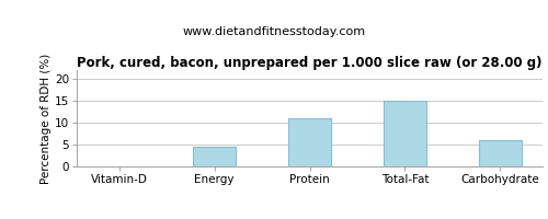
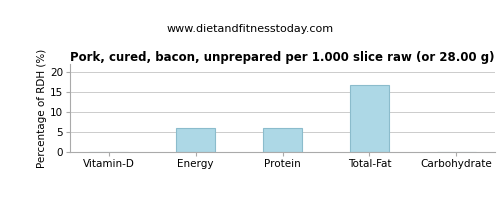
Energy: 4.5 -> 6.0
Protein: 11.0 -> 6.0
Total-Fat: 15.0 -> 16.7
Carbohydrate: 6.0 -> 0.1
